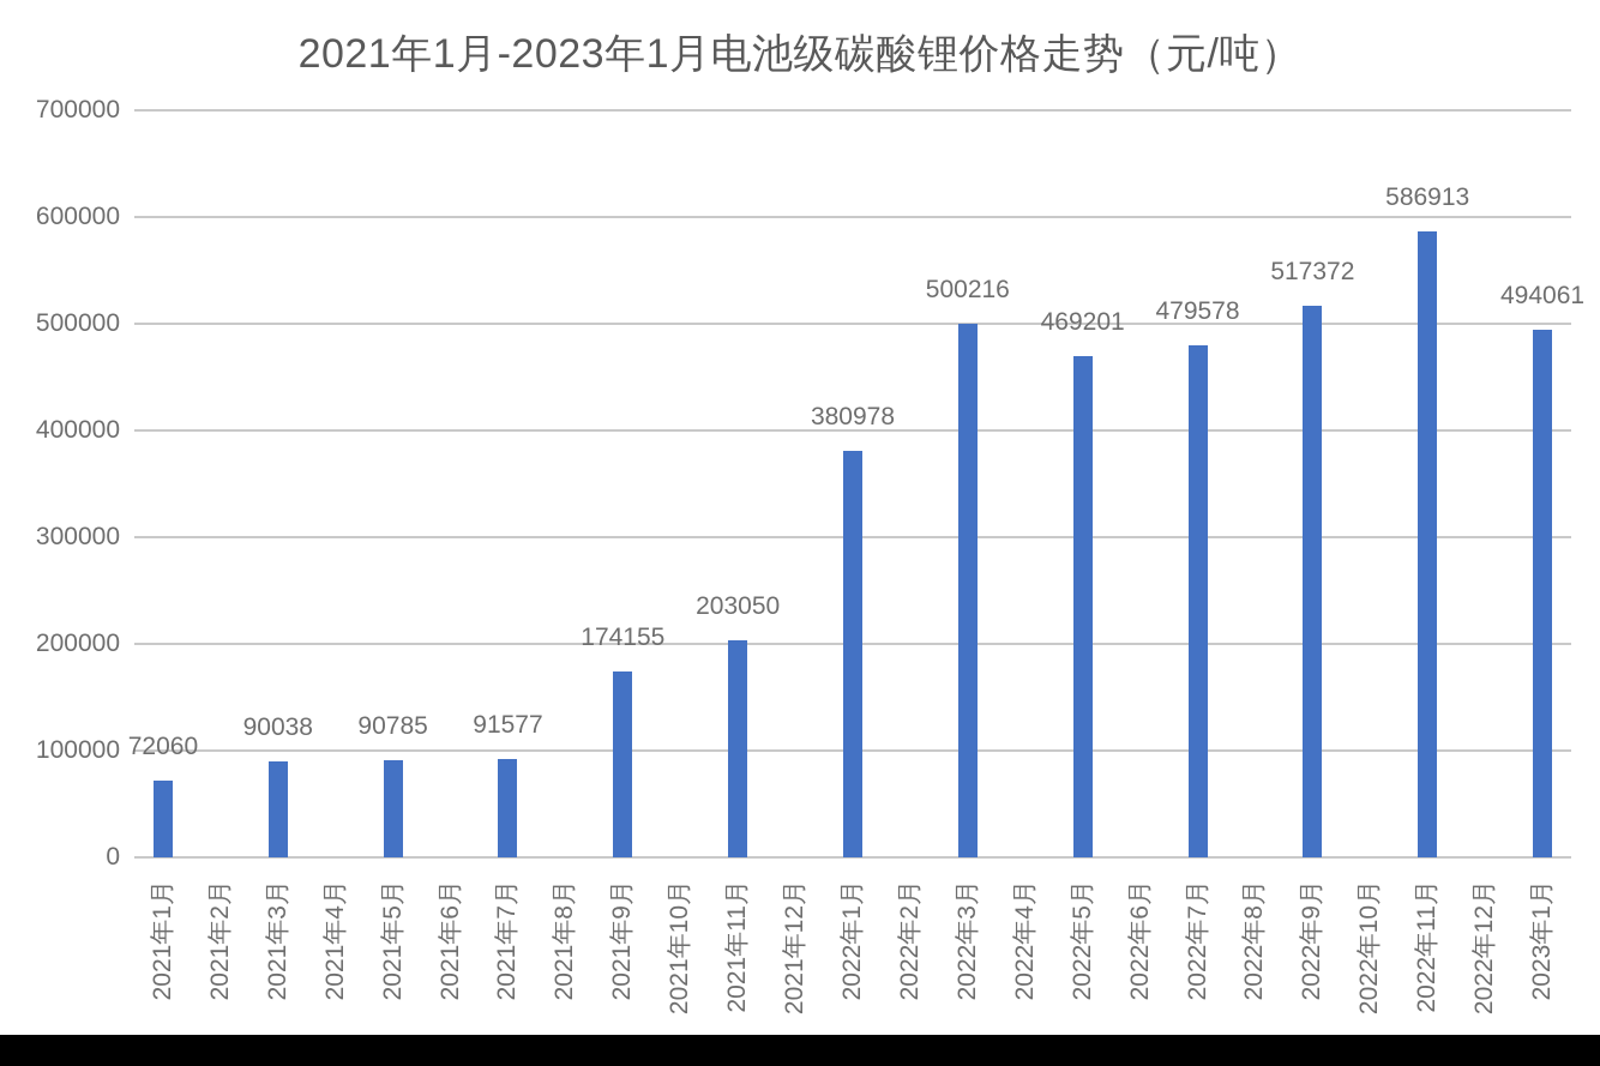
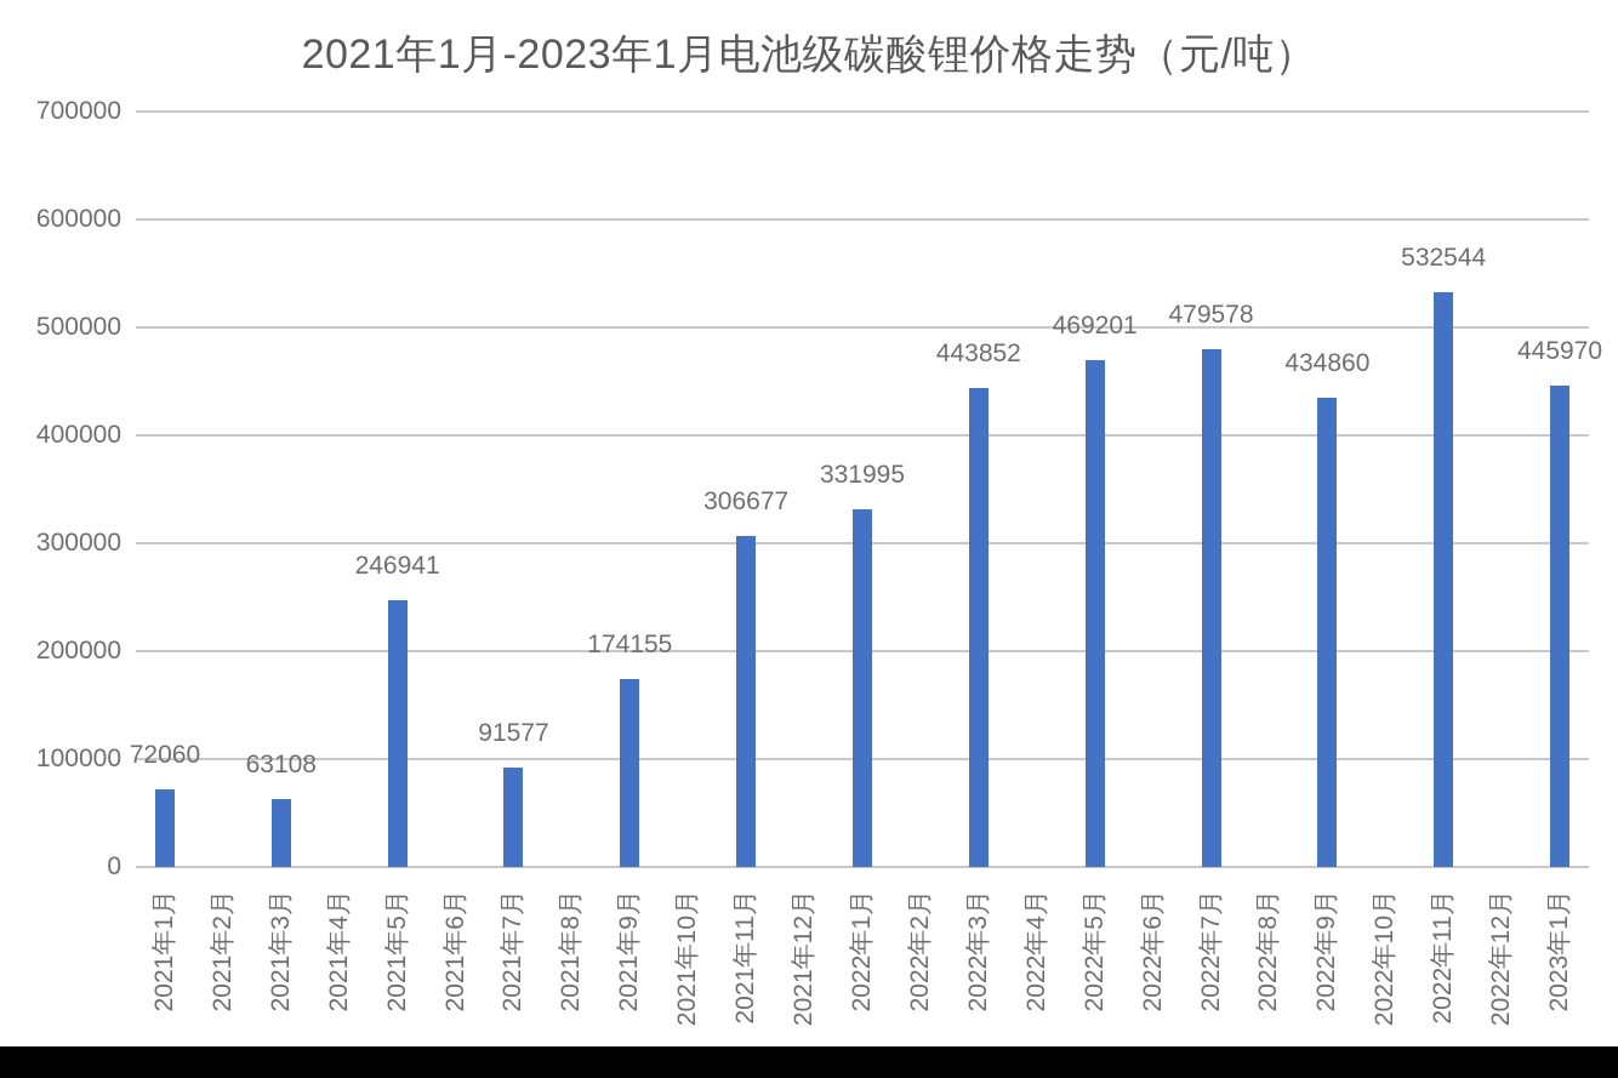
2021年3月: 90038 -> 63108
2021年5月: 90785 -> 246941
2021年11月: 203050 -> 306677
2022年1月: 380978 -> 331995
2022年3月: 500216 -> 443852
2022年9月: 517372 -> 434860
2022年11月: 586913 -> 532544
2023年1月: 494061 -> 445970
